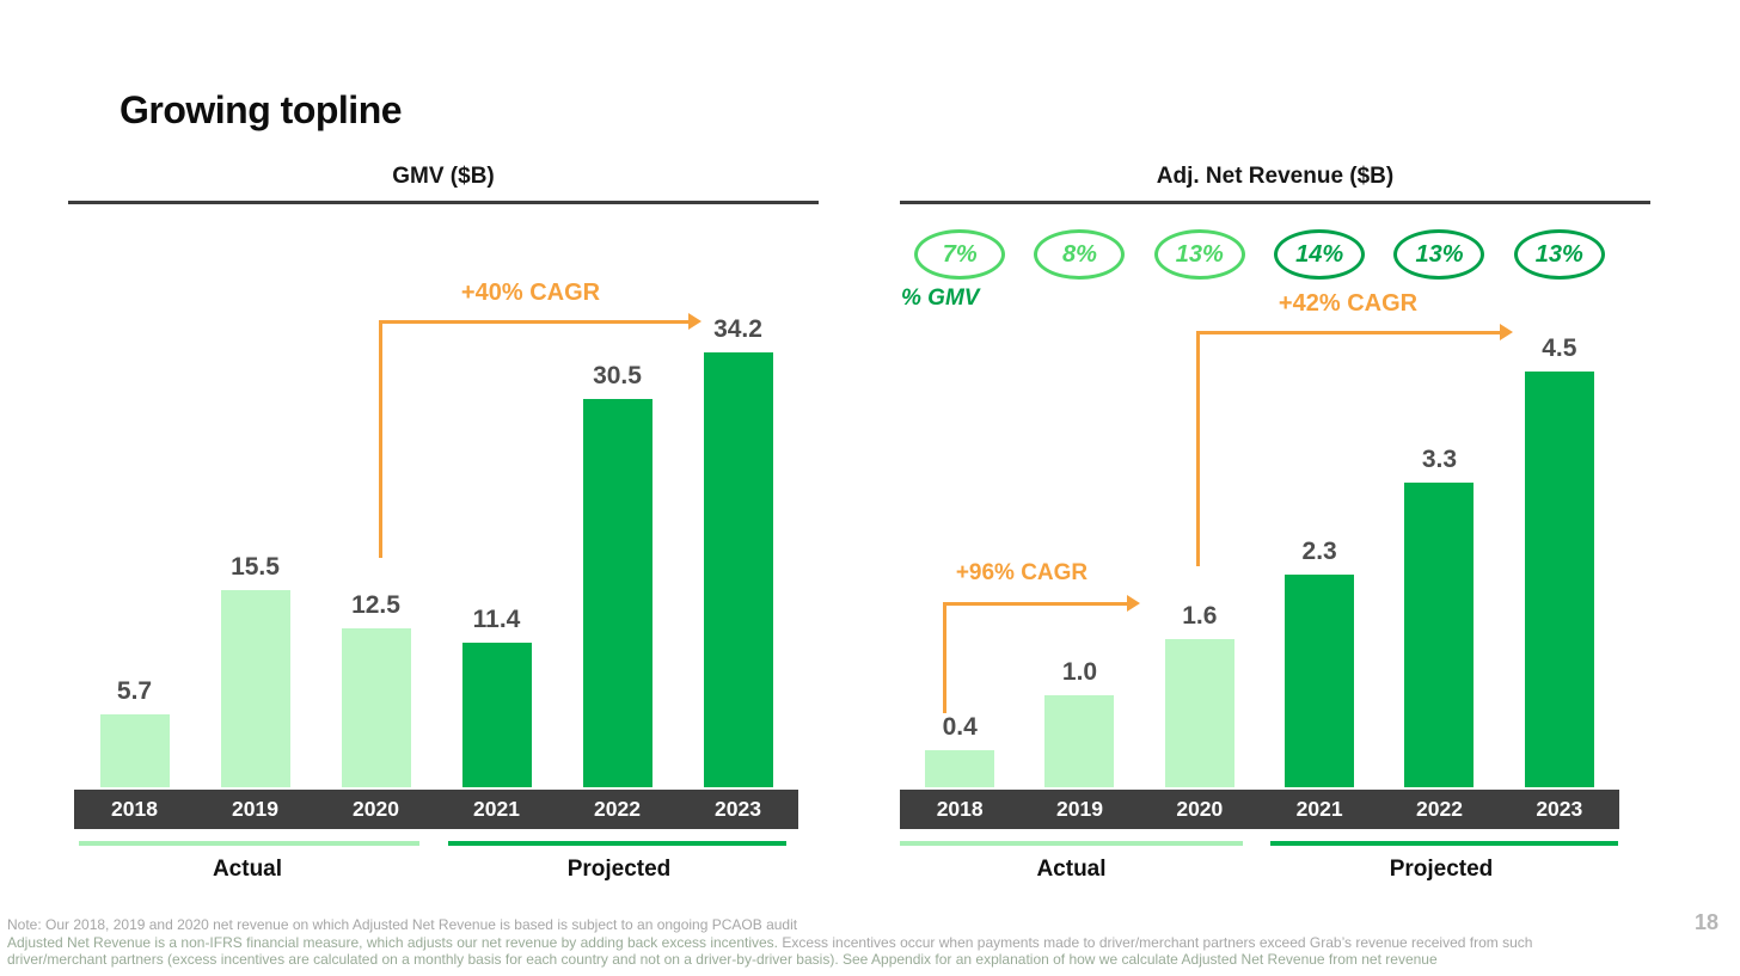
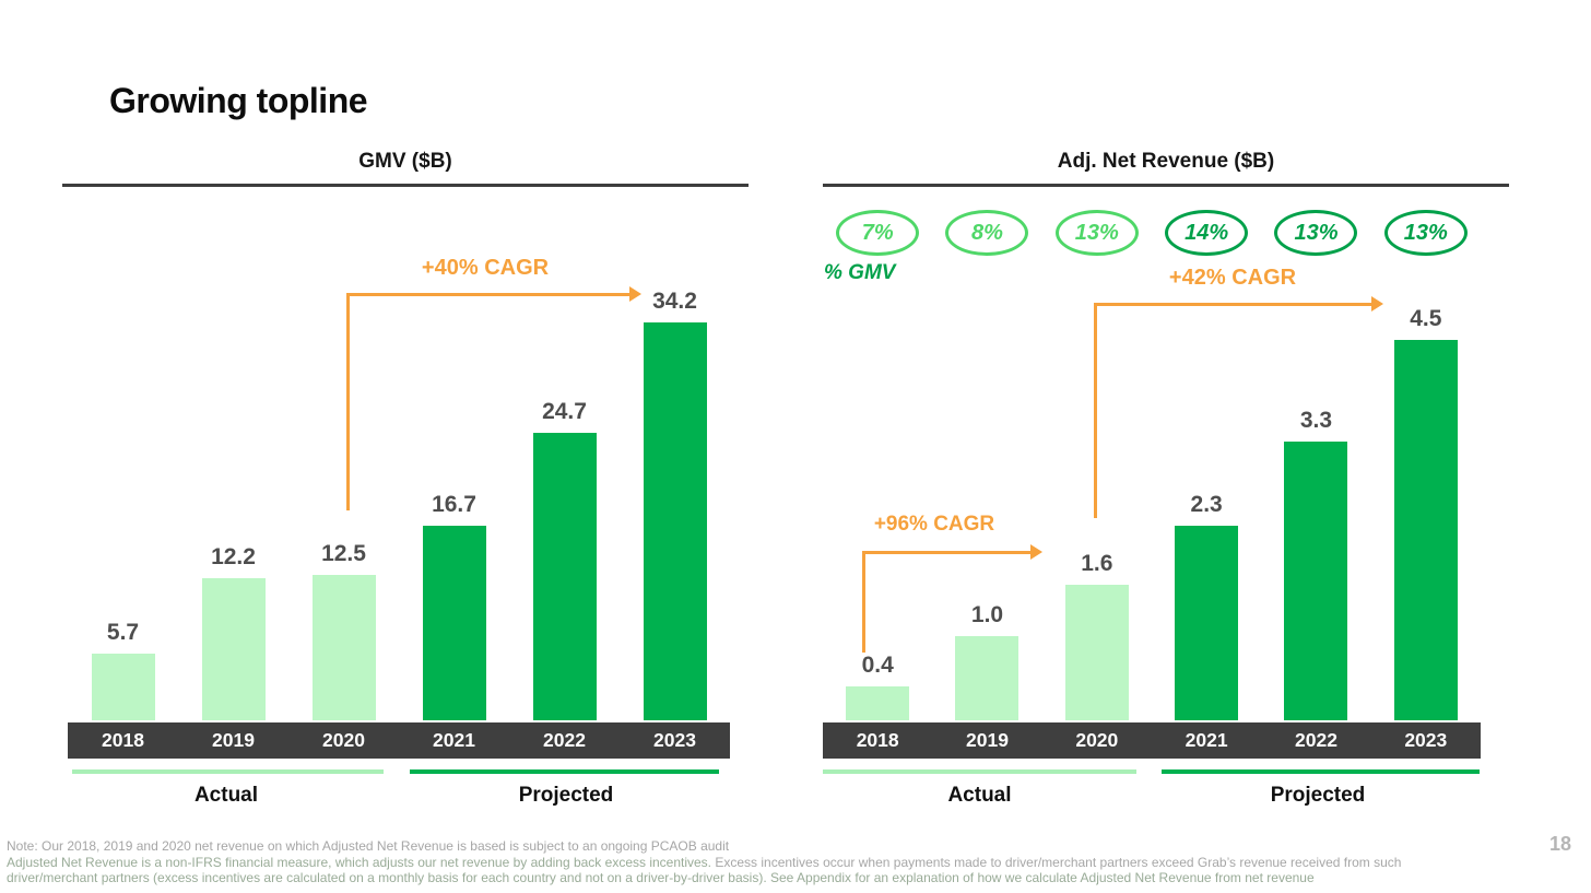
GMV ($B)/2019: 15.5 -> 12.2
GMV ($B)/2021: 11.4 -> 16.7
GMV ($B)/2022: 30.5 -> 24.7
